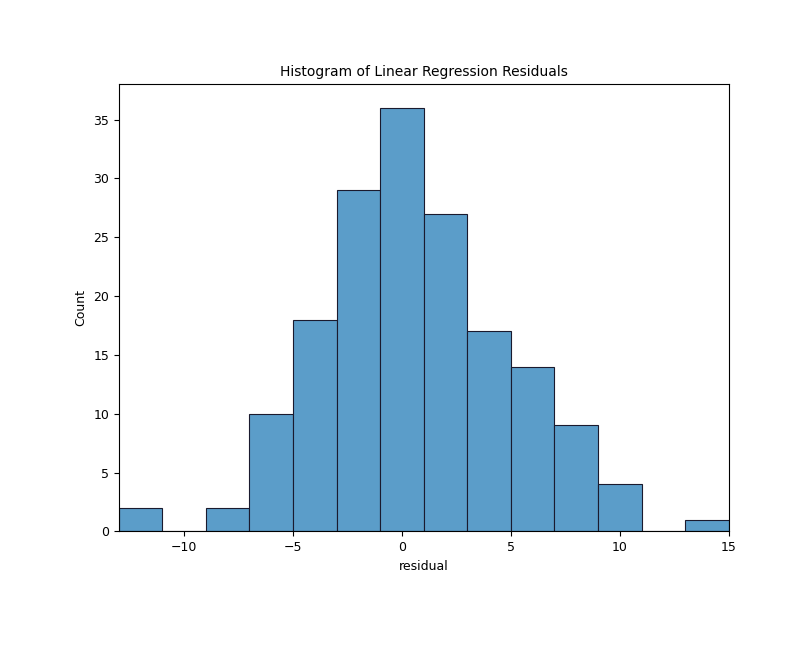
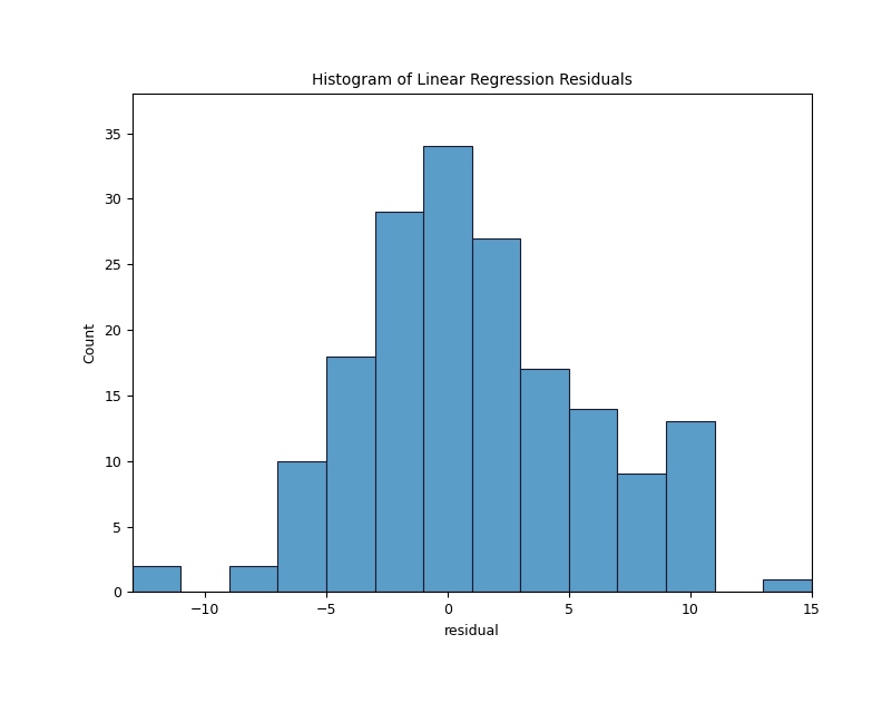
0: 36 -> 34
10: 4 -> 13
